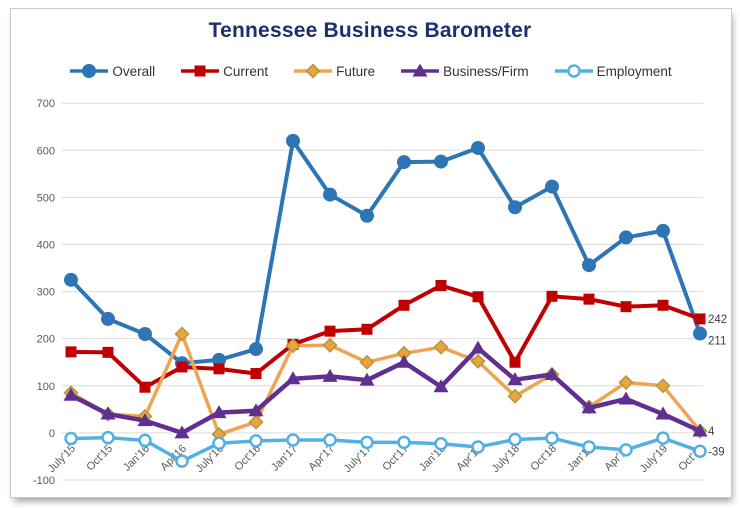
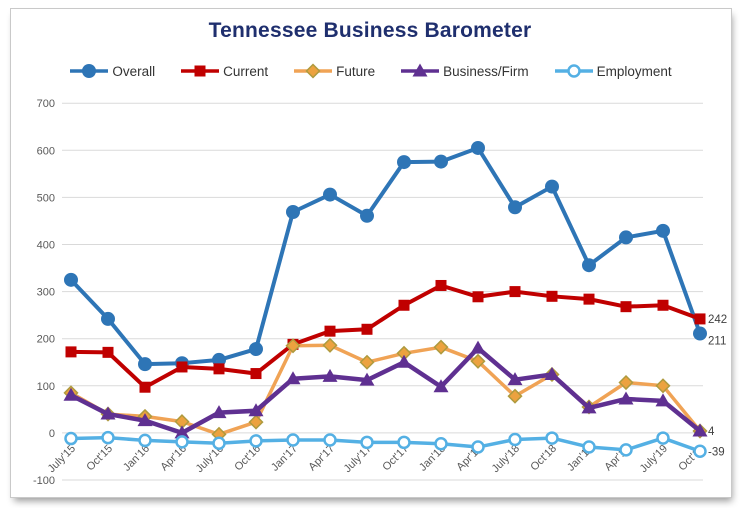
Overall/Jan'16: 210 -> 150
Future/Apr'16: 210 -> 20
Employment/Apr'16: -60 -> -20
Overall/Jan'17: 620 -> 470
Current/July'18: 150 -> 300
Business/Firm/July'19: 40 -> 70
